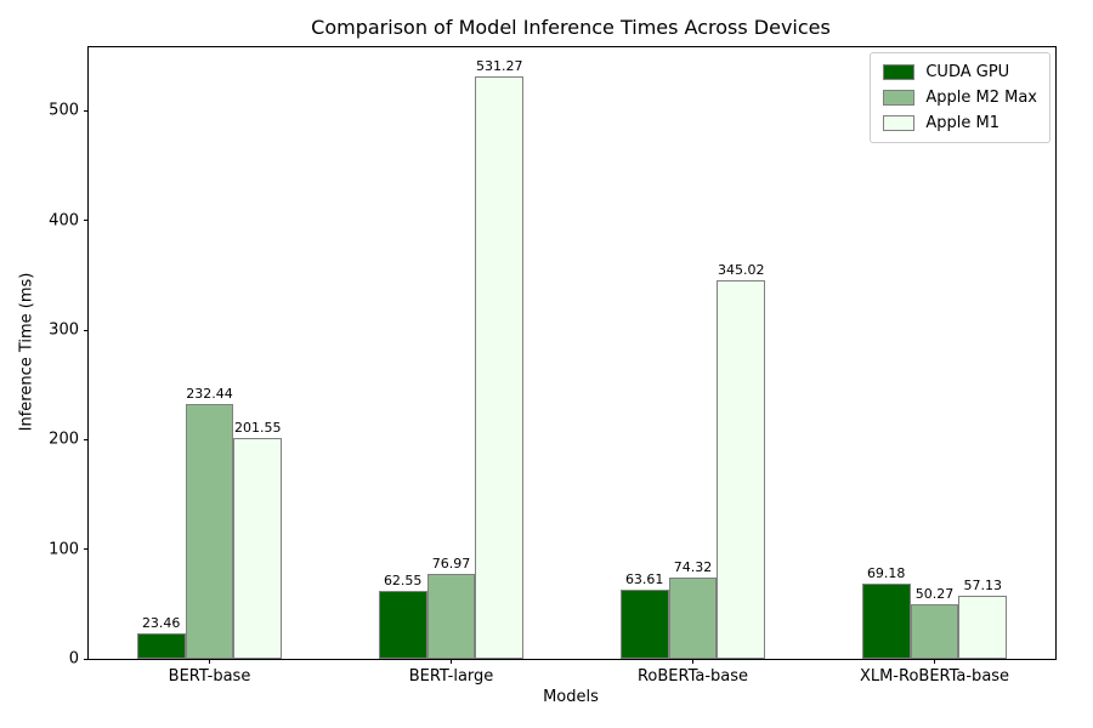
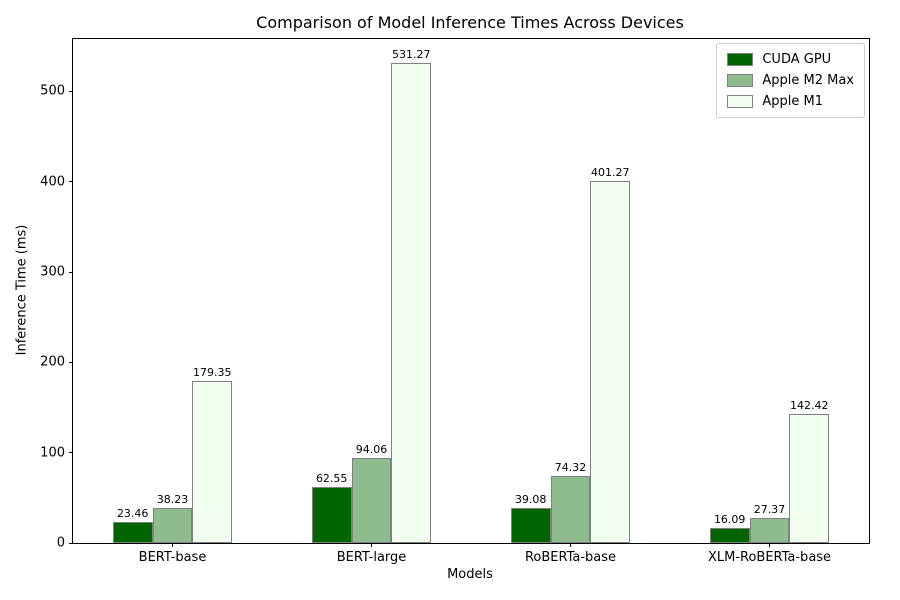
Apple M2 Max/BERT-base: 232.44 -> 38.23
Apple M1/BERT-base: 201.55 -> 179.35
Apple M2 Max/BERT-large: 76.97 -> 94.06
CUDA GPU/RoBERTa-base: 63.61 -> 39.08
Apple M1/RoBERTa-base: 345.02 -> 401.27
CUDA GPU/XLM-RoBERTa-base: 69.18 -> 16.09
Apple M2 Max/XLM-RoBERTa-base: 50.27 -> 27.37
Apple M1/XLM-RoBERTa-base: 57.13 -> 142.42
